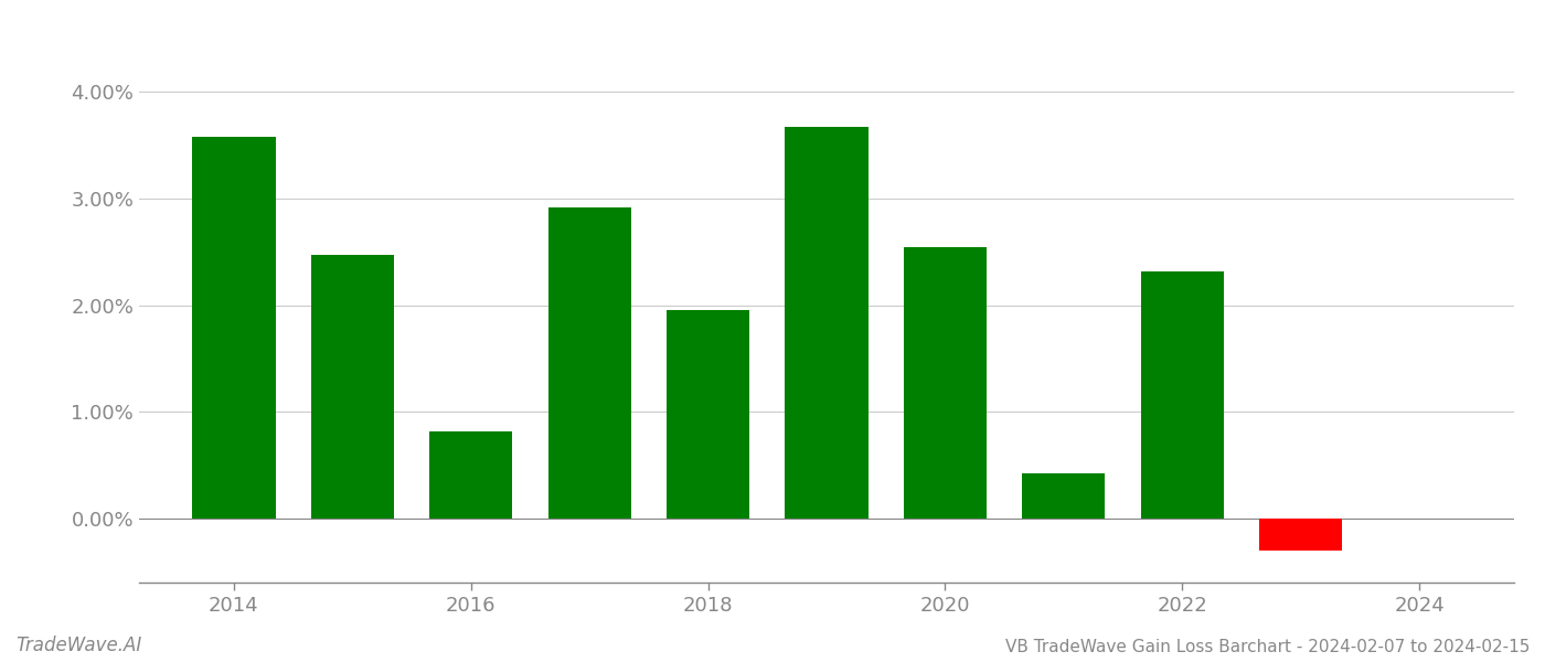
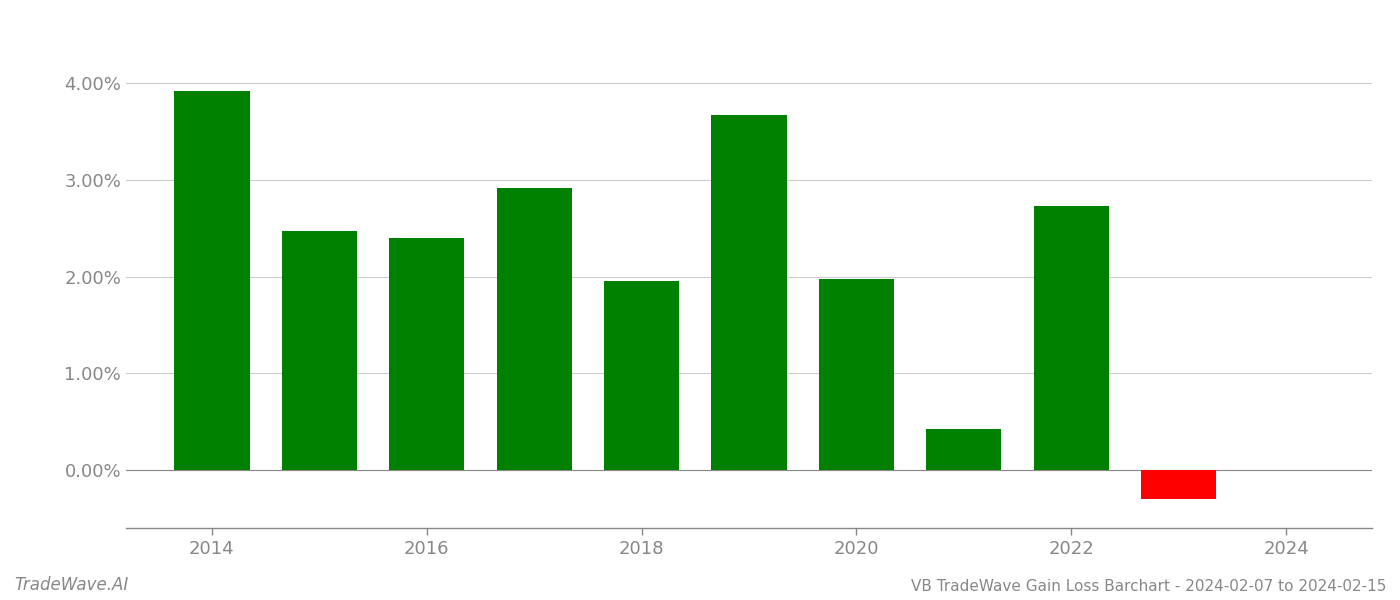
2014: 3.58% -> 3.92%
2016: 0.82% -> 2.40%
2020: 2.54% -> 1.98%
2022: 2.32% -> 2.73%
